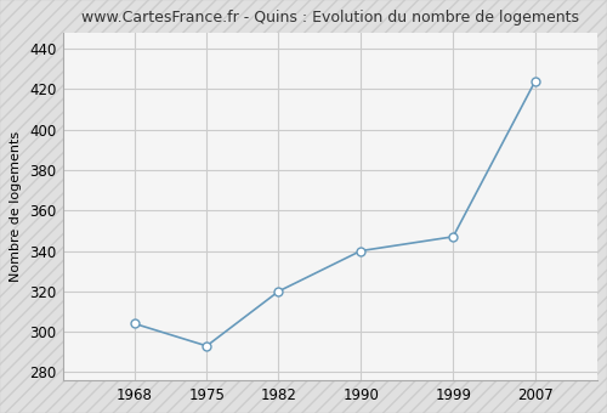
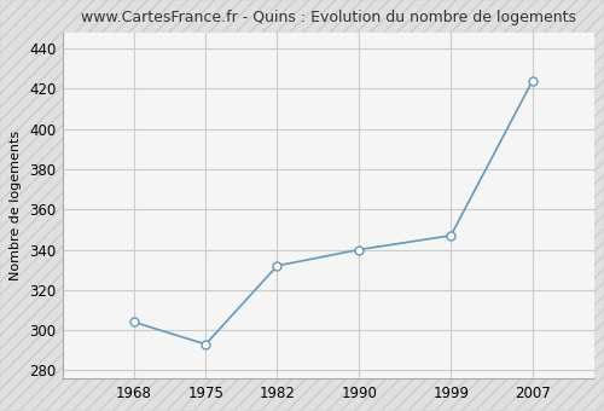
1982: 320 -> 332
